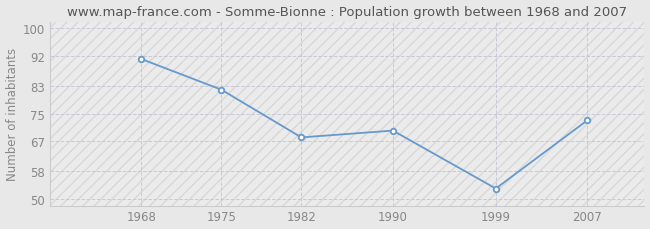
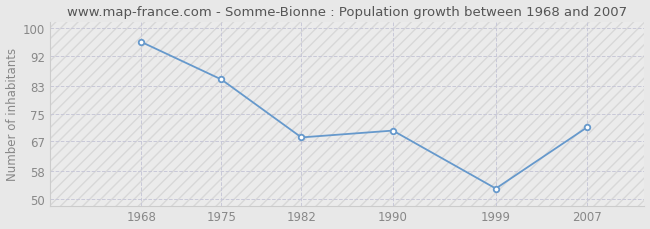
1968: 91 -> 96
1975: 82 -> 85
2007: 73 -> 71
